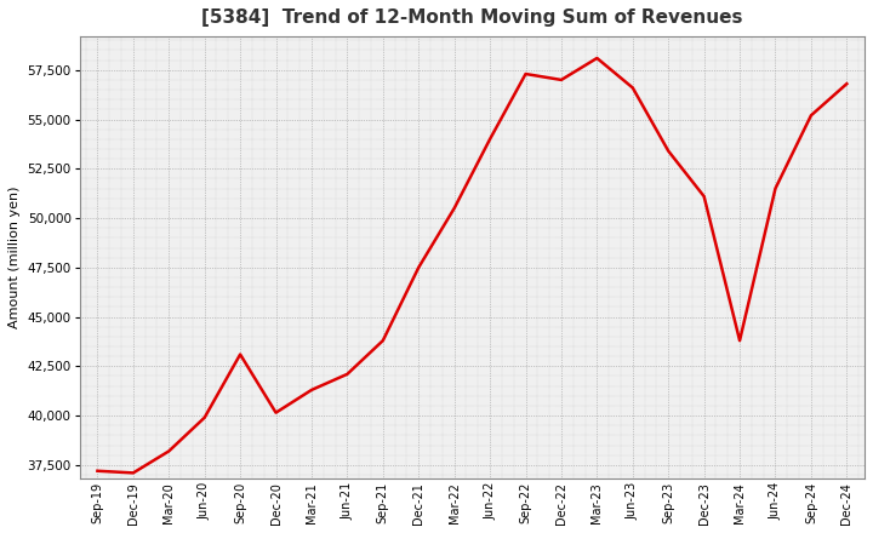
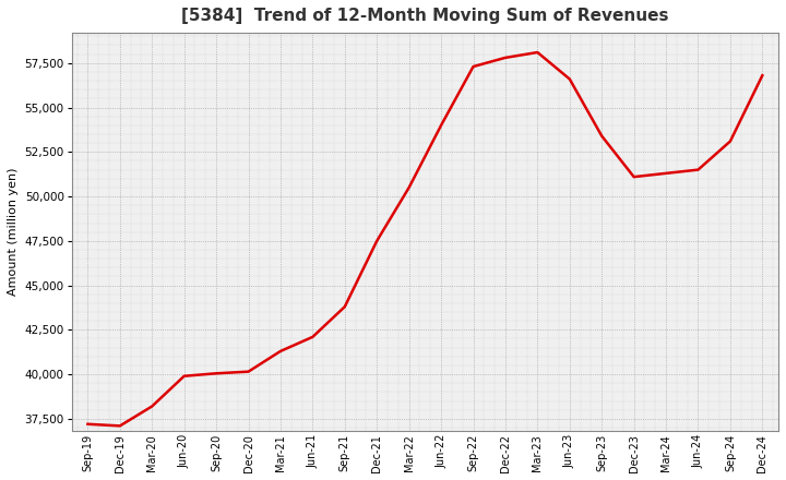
Sep-20: 43,100 -> 40,000
Dec-22: 57,000 -> 57,800
Mar-24: 43,800 -> 51,300
Sep-24: 55,200 -> 53,100
